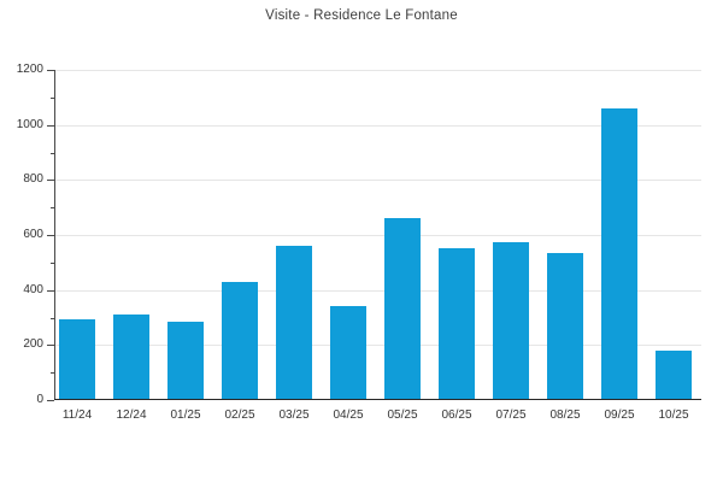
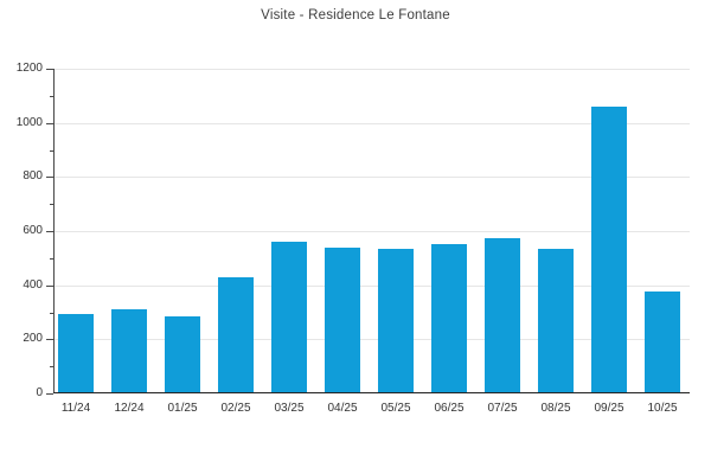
04/25: 340 -> 540
05/25: 660 -> 540
10/25: 180 -> 380
